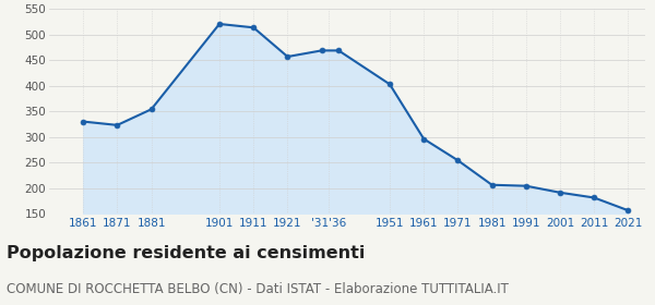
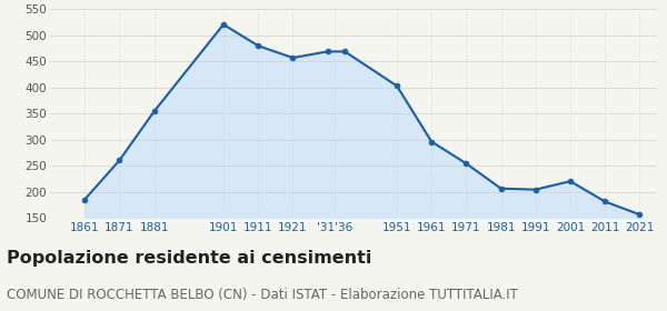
1861: 330 -> 185
1871: 323 -> 260
1911: 514 -> 480
2001: 191 -> 220
